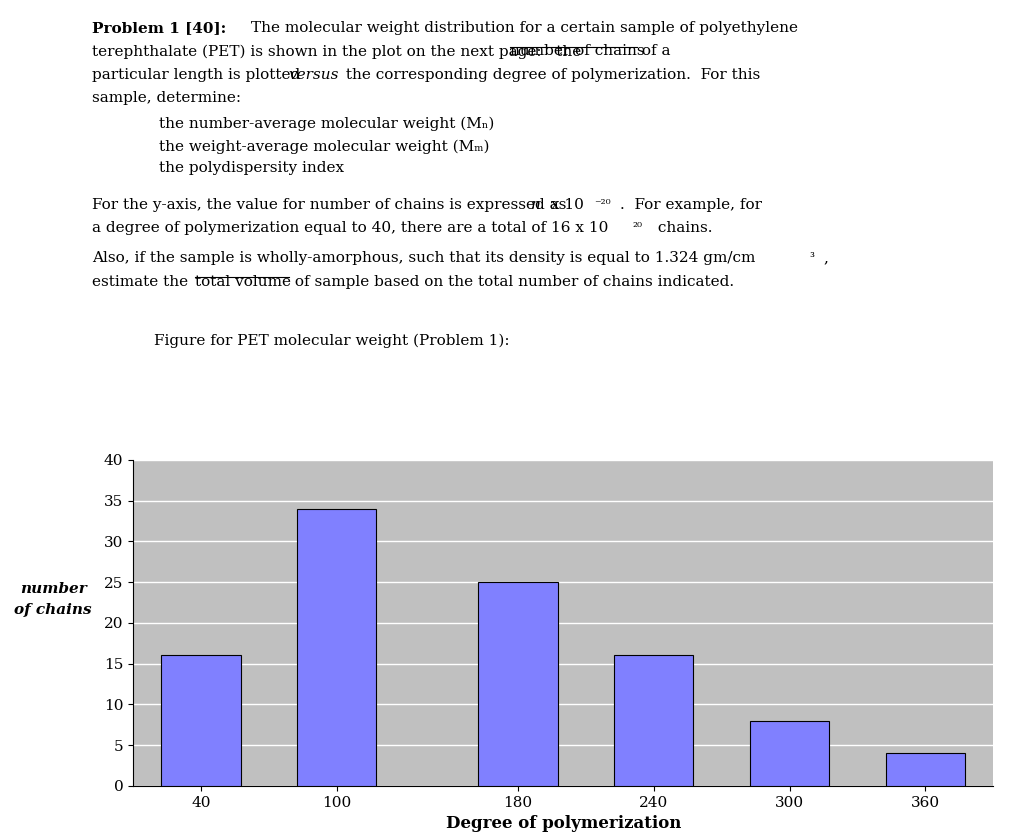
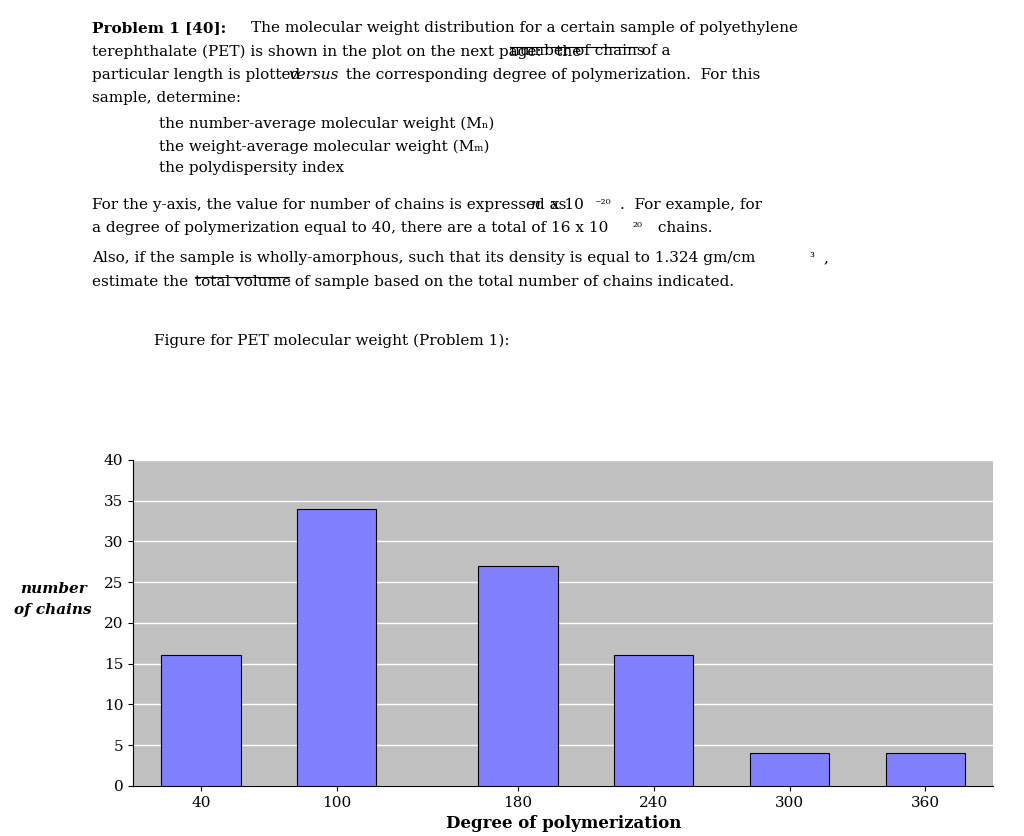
180: 25 -> 27
300: 8 -> 4
